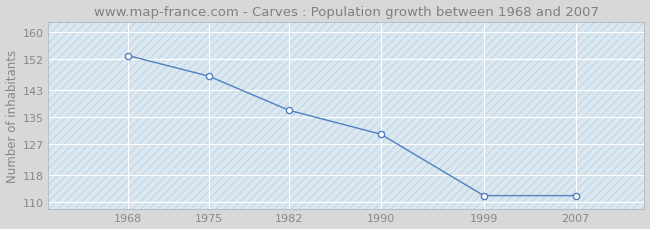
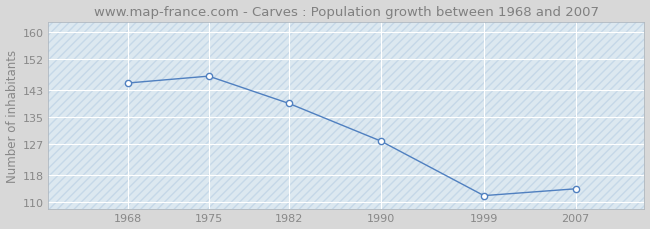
1968: 153 -> 145
1982: 137 -> 139
1990: 130 -> 128
2007: 112 -> 114
